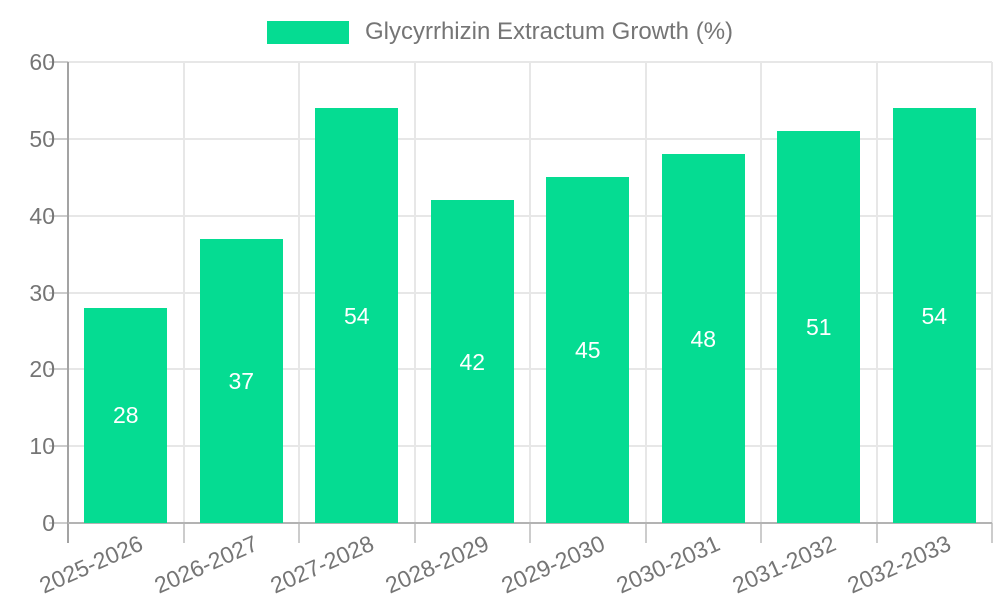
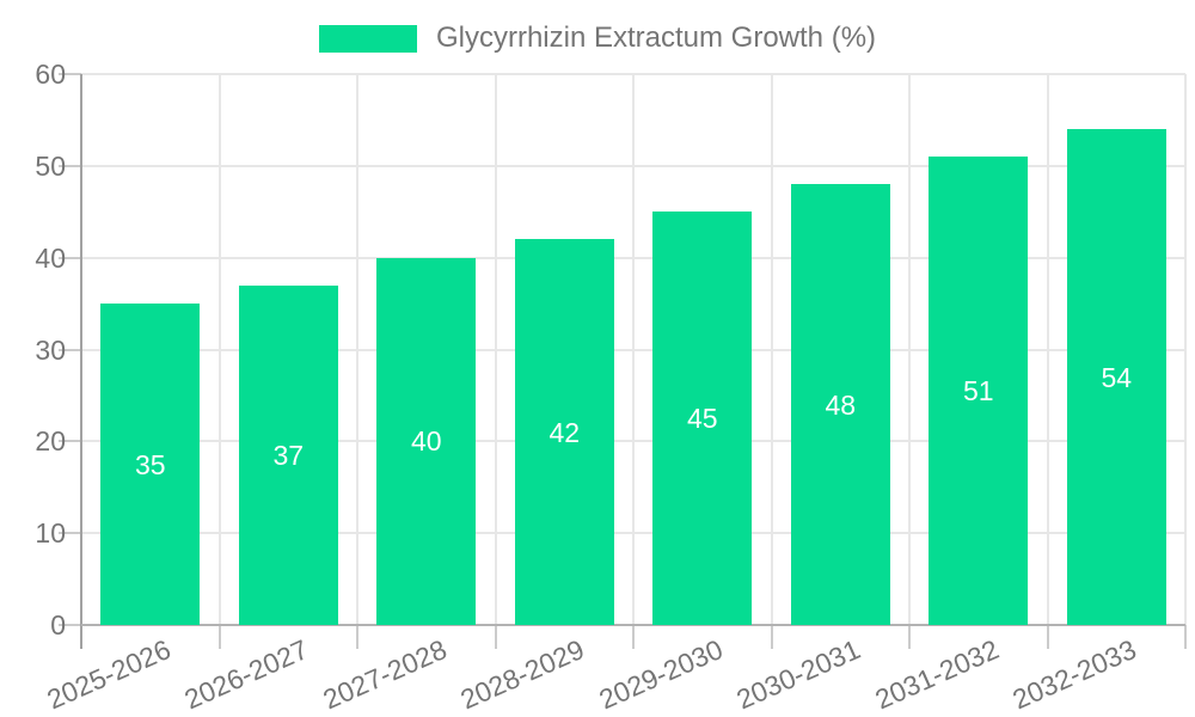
2025-2026: 28 -> 35
2027-2028: 54 -> 40
